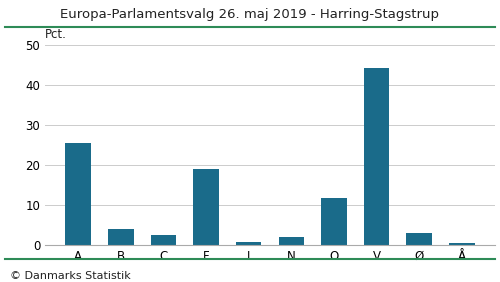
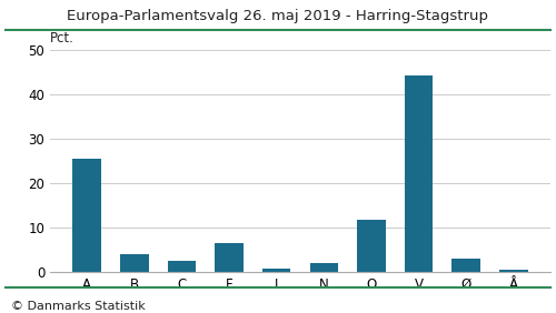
F: 19.0 -> 6.5
